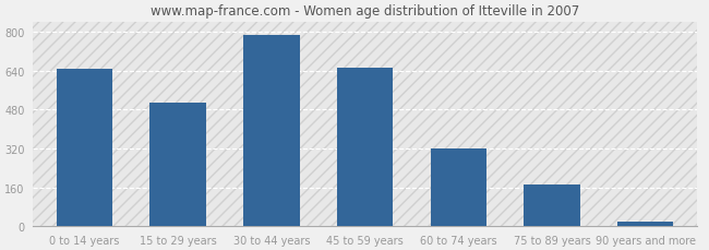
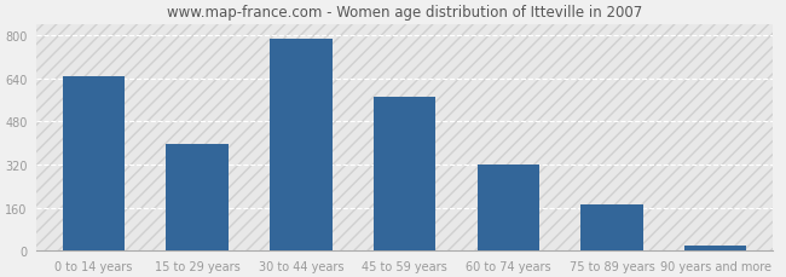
15 to 29 years: 510 -> 395
45 to 59 years: 651 -> 570
